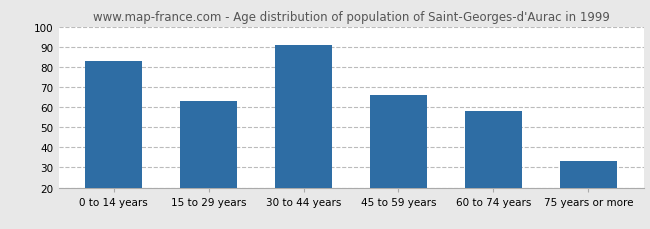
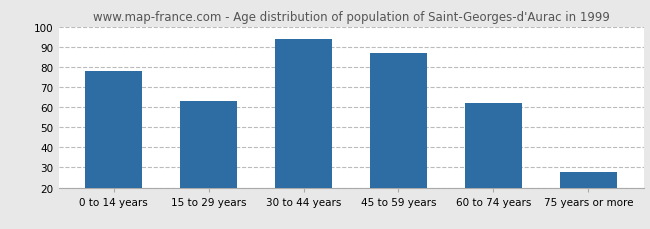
0 to 14 years: 83 -> 78
30 to 44 years: 91 -> 94
45 to 59 years: 66 -> 87
60 to 74 years: 58 -> 62
75 years or more: 33 -> 28
